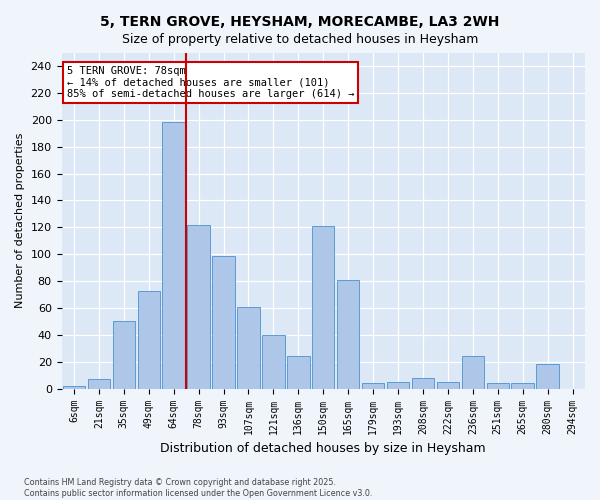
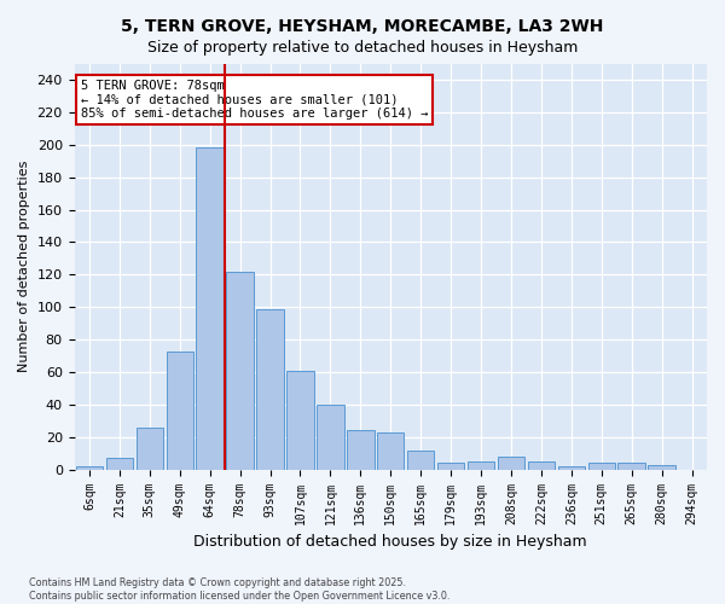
35sqm: 50 -> 26
150sqm: 121 -> 23
165sqm: 81 -> 12
236sqm: 24 -> 2
280sqm: 18 -> 3
